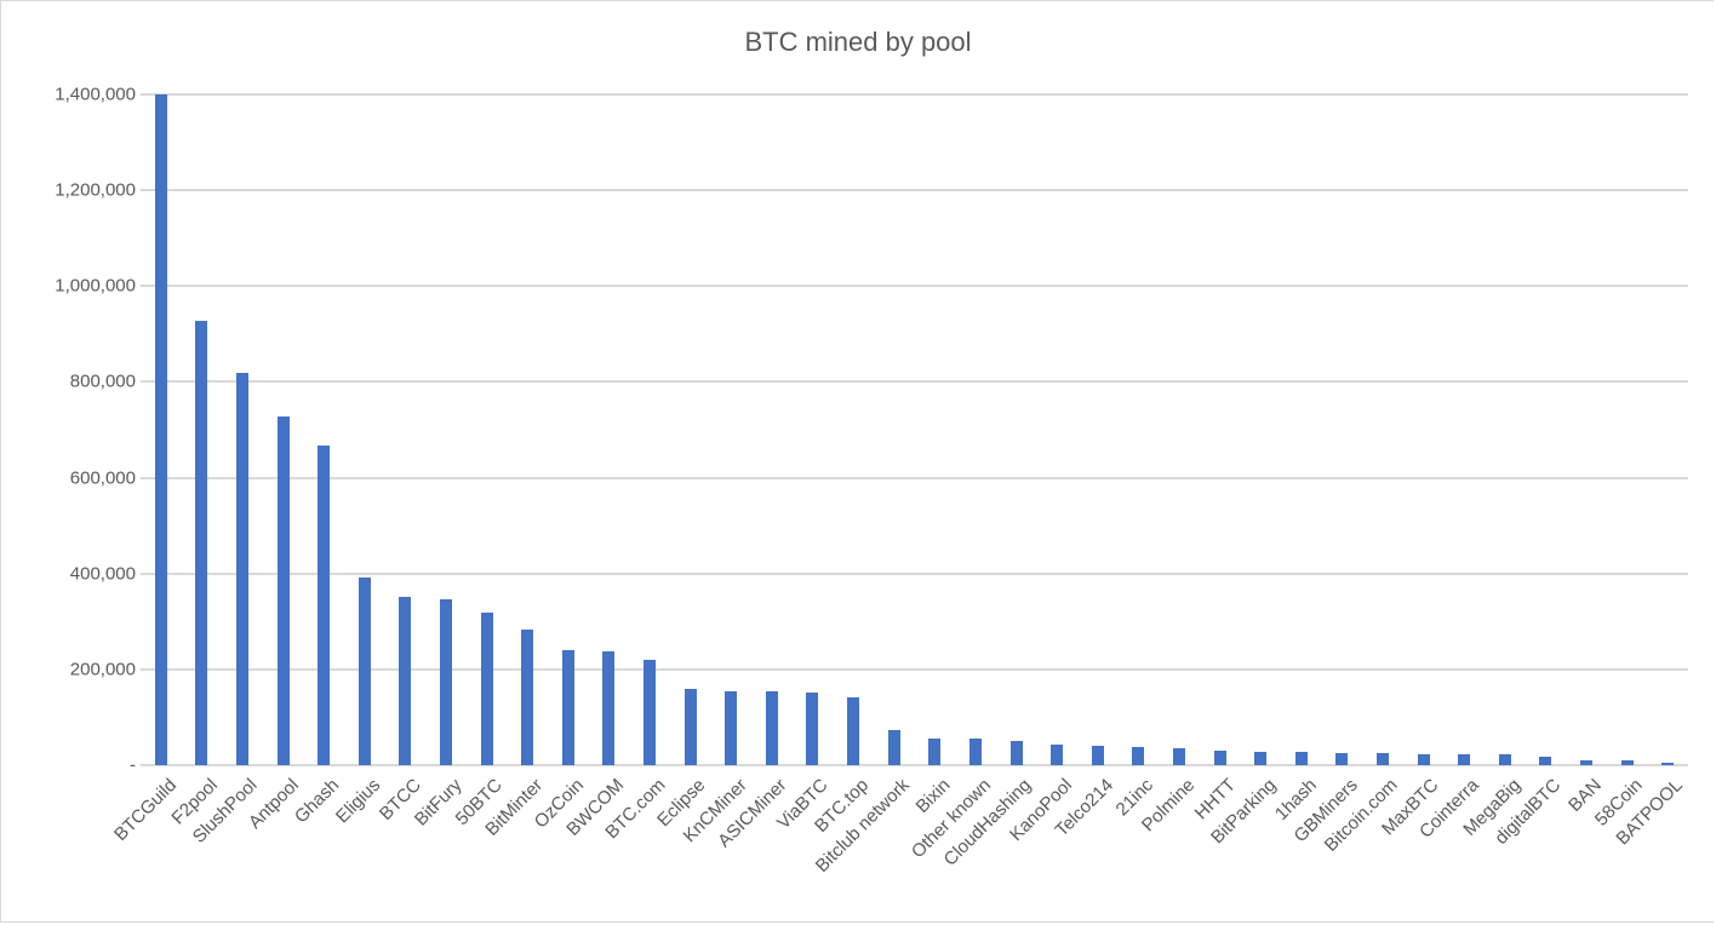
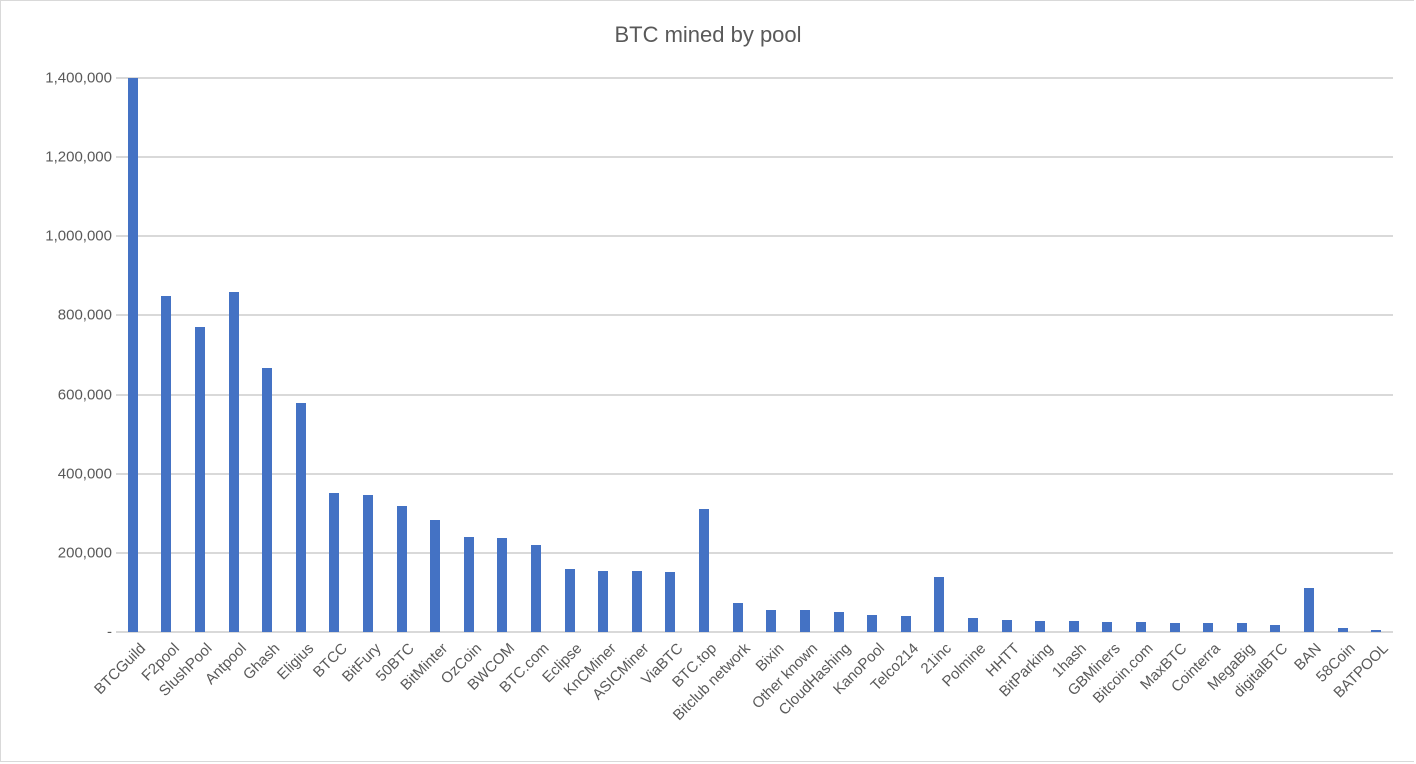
F2pool: 930000 -> 850000
SlushPool: 820000 -> 770000
Antpool: 730000 -> 860000
Eligius: 390000 -> 580000
BTC.top: 140000 -> 310000
21inc: 40000 -> 140000
BAN: 10000 -> 110000
